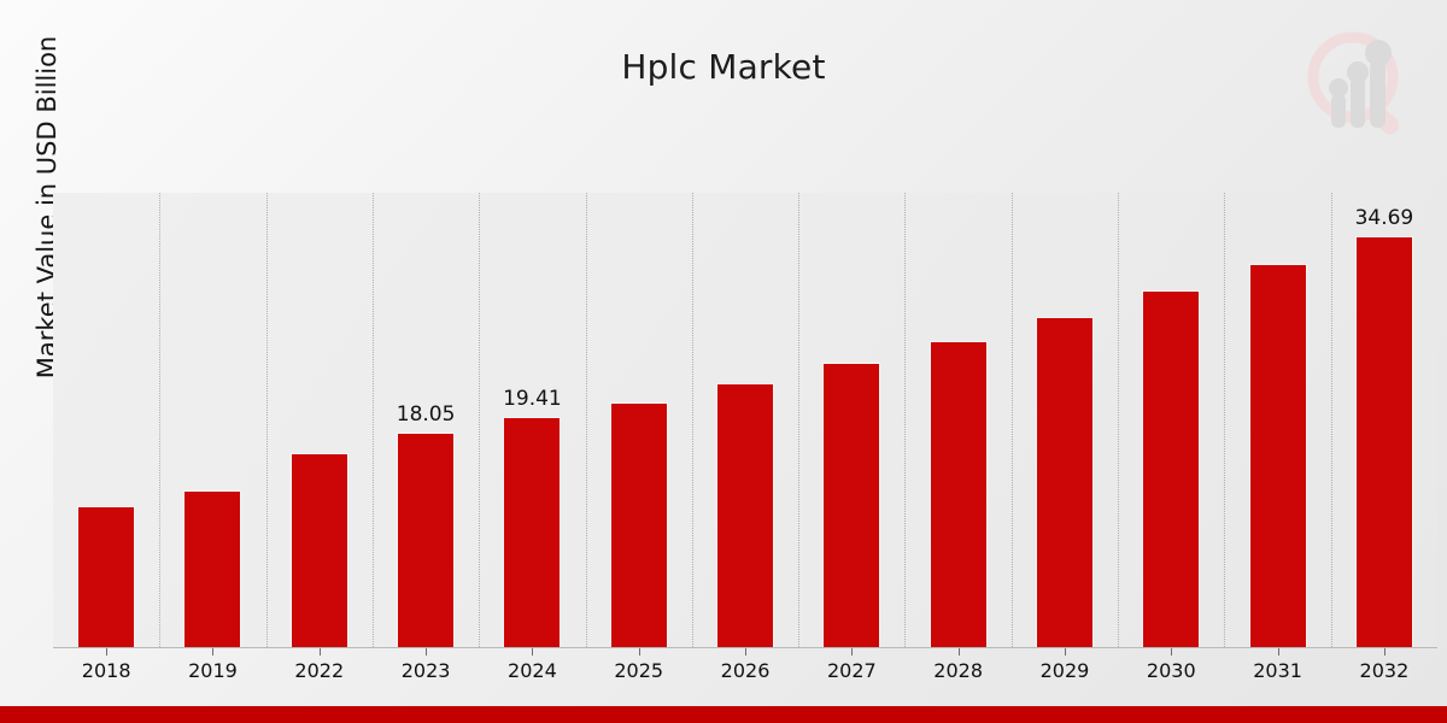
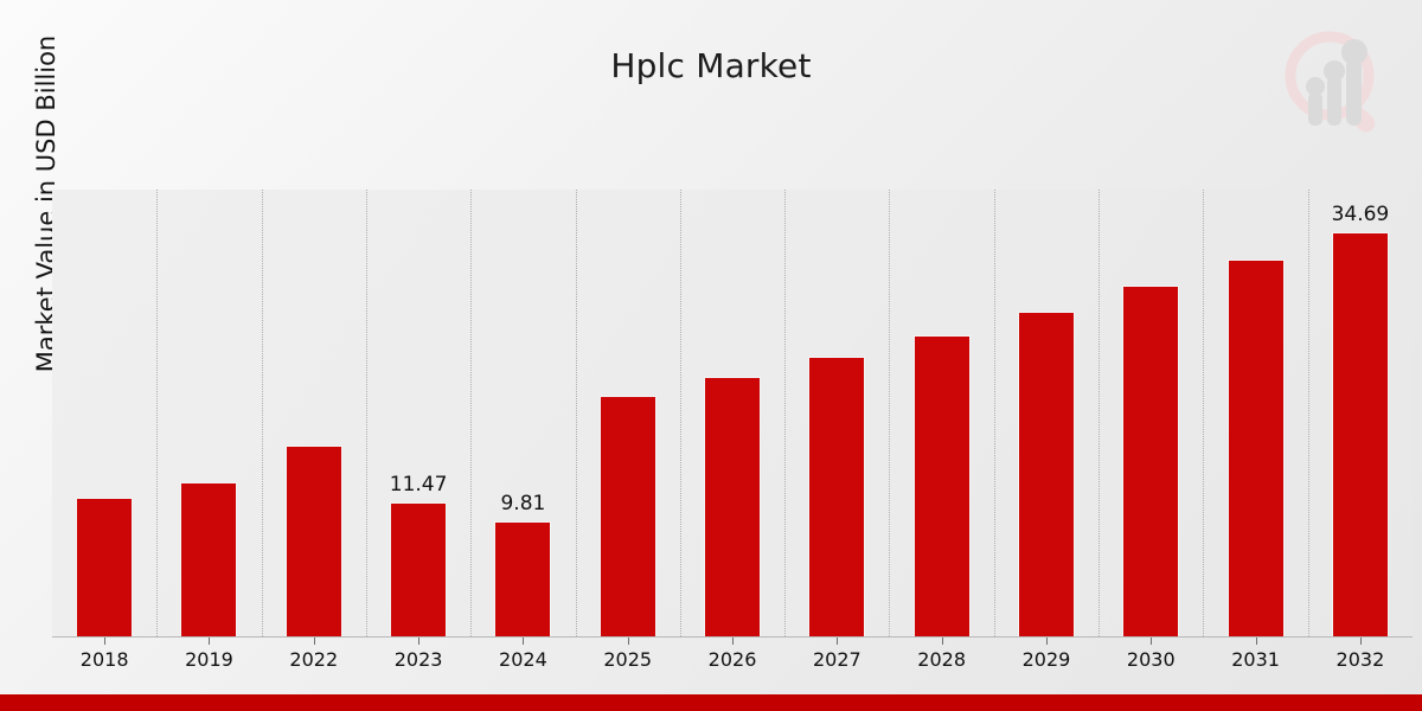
2023: 18.05 -> 11.47
2024: 19.41 -> 9.81
